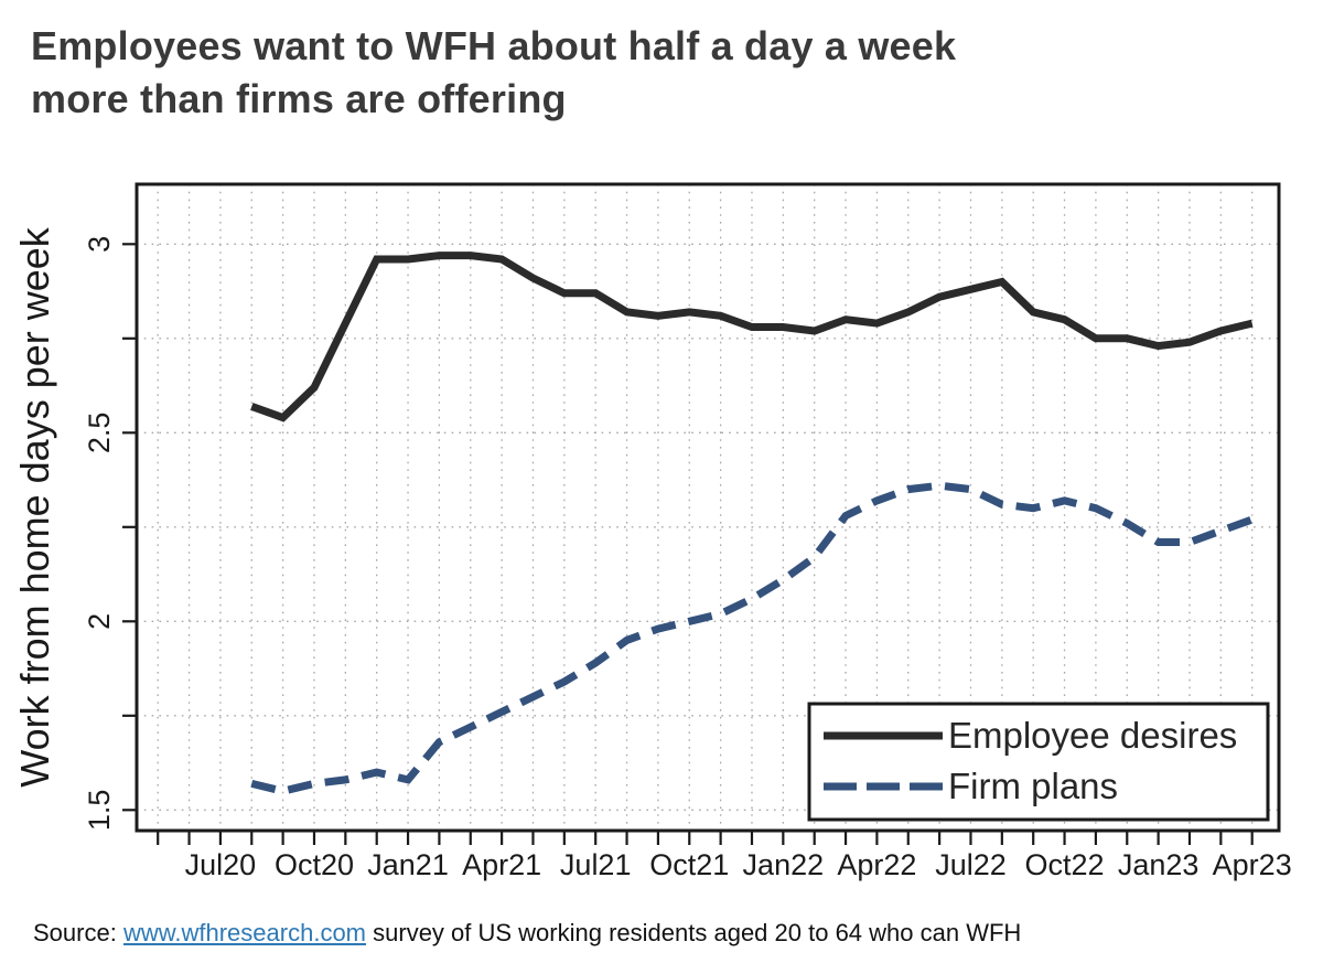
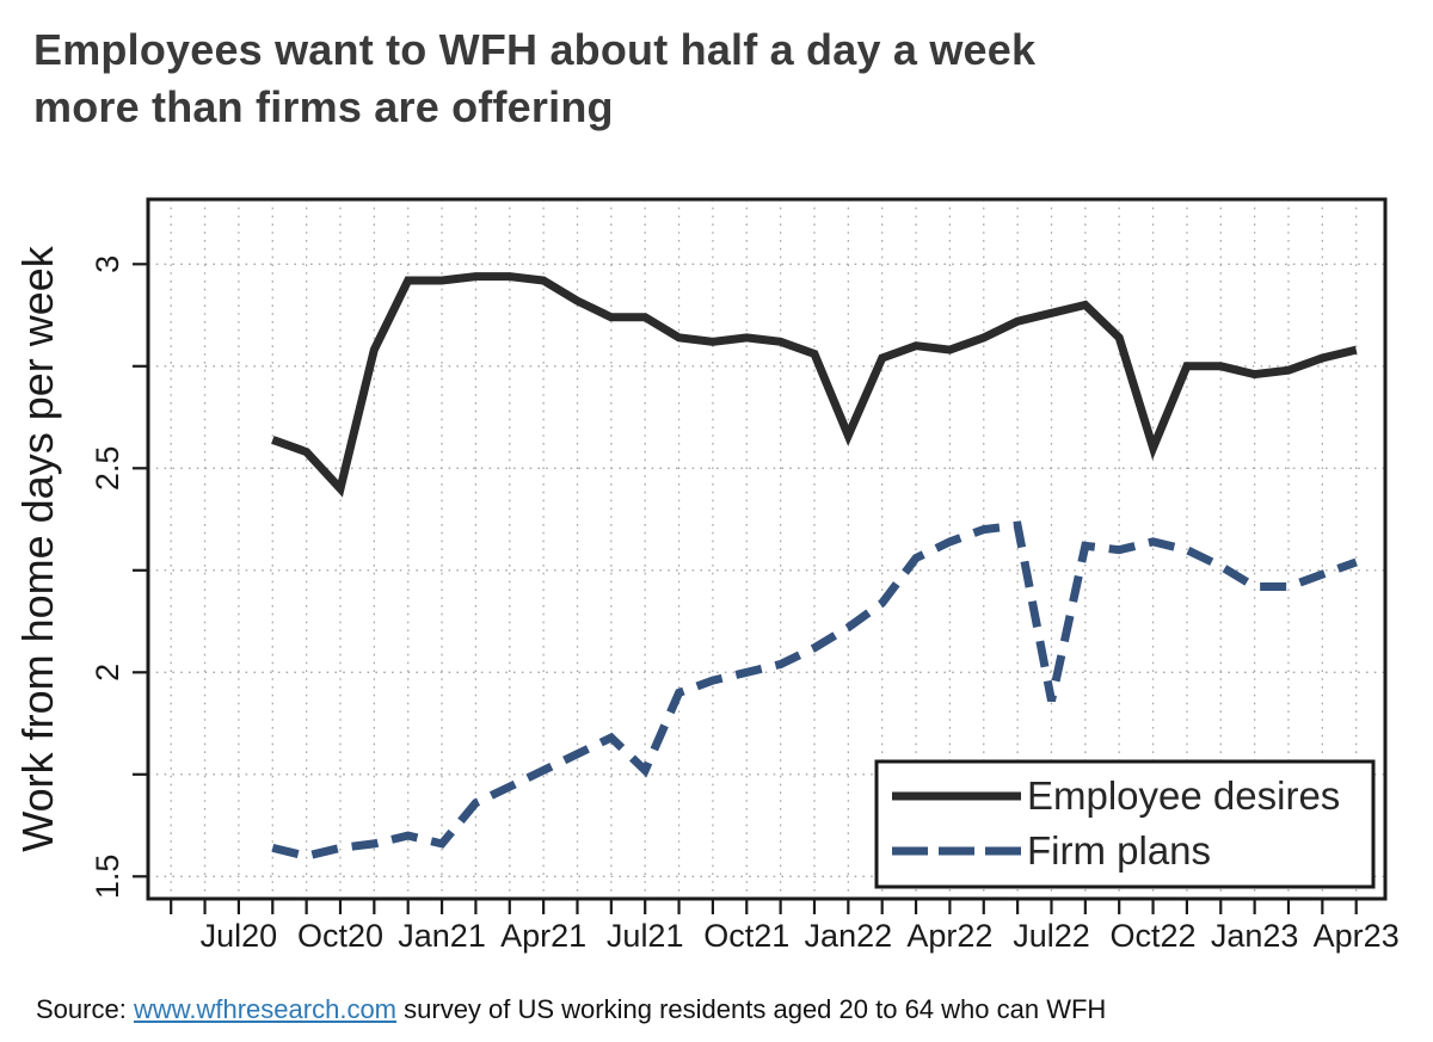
Employee desires/Oct20: 2.62 -> 2.45
Firm plans/Jul21: 1.89 -> 1.76
Employee desires/Jan22: 2.78 -> 2.58
Firm plans/Jul22: 2.35 -> 1.93
Employee desires/Oct22: 2.80 -> 2.55
